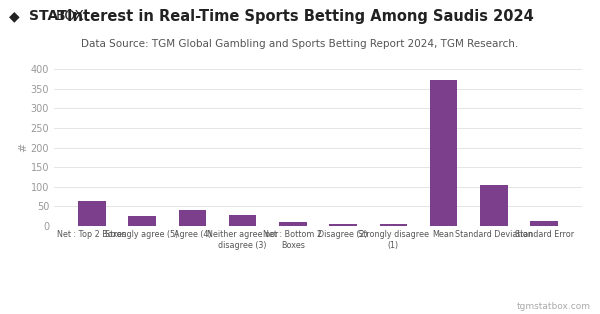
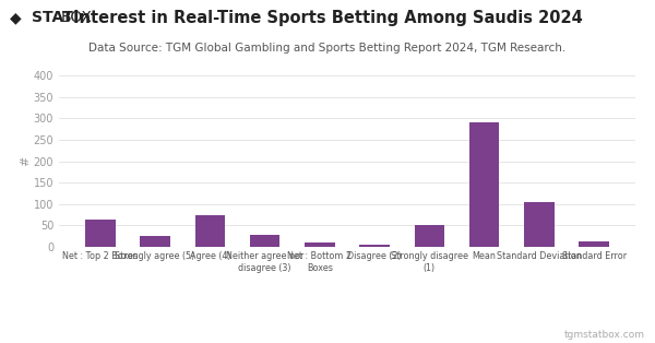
Agree (4): 40 -> 75
Strongly disagree (1): 6 -> 50
Mean: 373 -> 290
